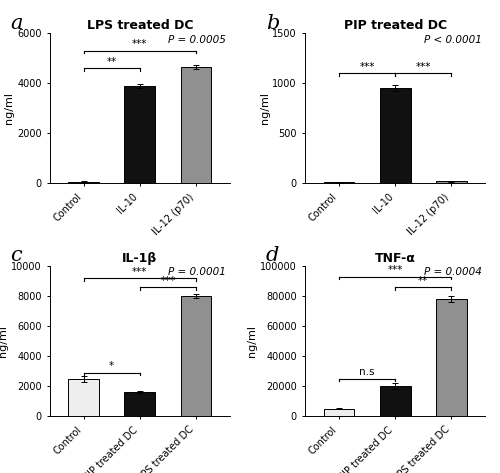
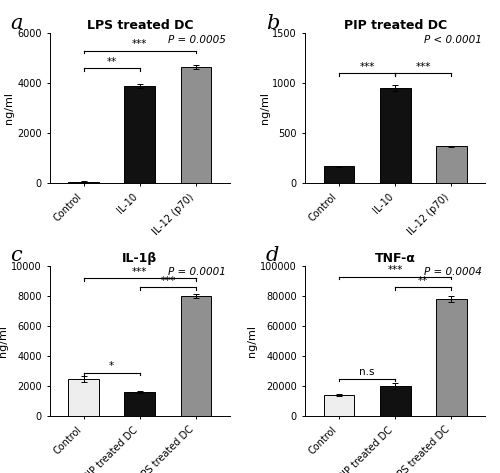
PIP treated DC/Control: 10 -> 170
PIP treated DC/IL-12 (p70): 20 -> 370
TNF-α/Control: 5000 -> 14000
